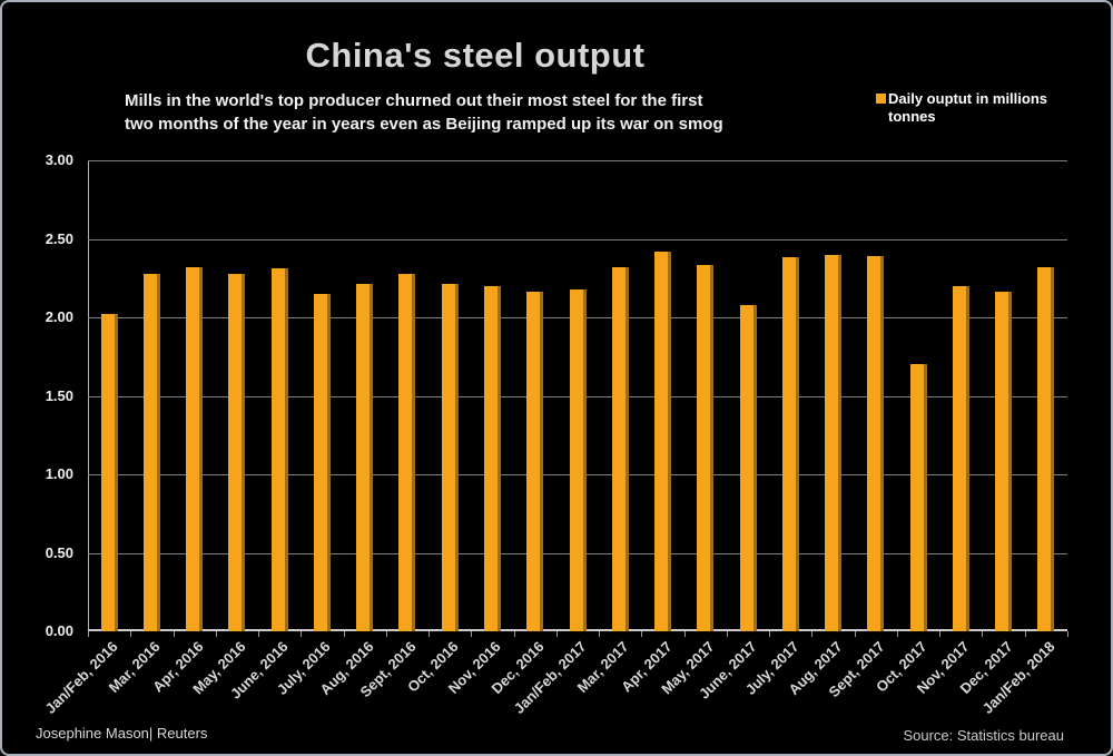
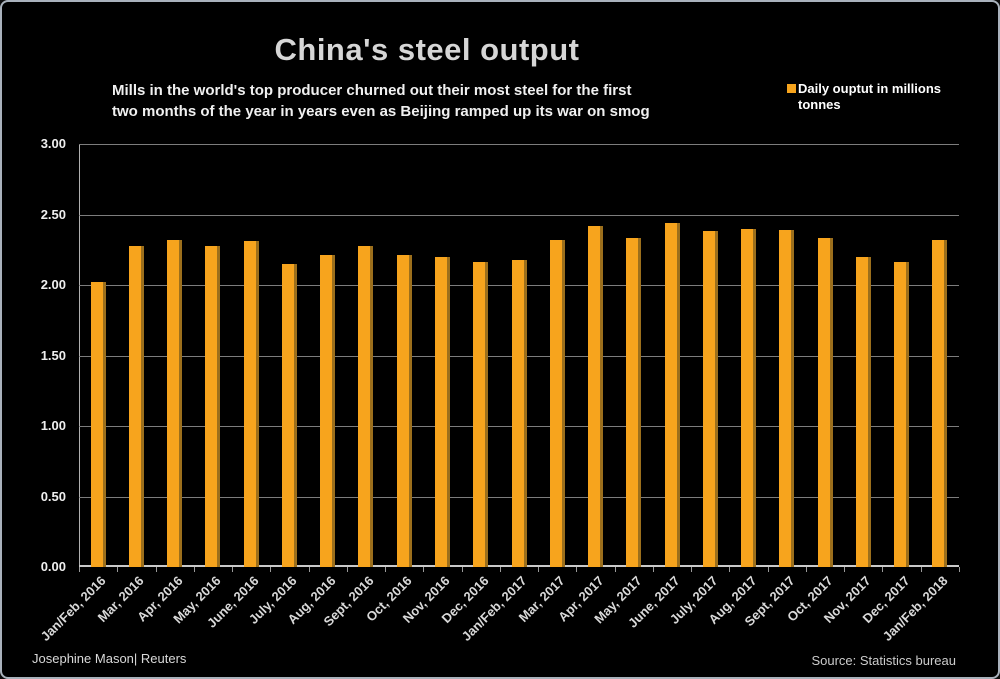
June, 2017: 2.08 -> 2.44
Oct, 2017: 1.70 -> 2.33
